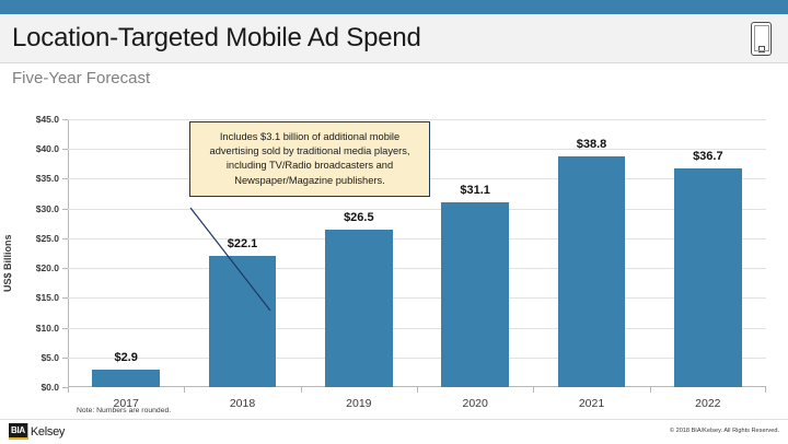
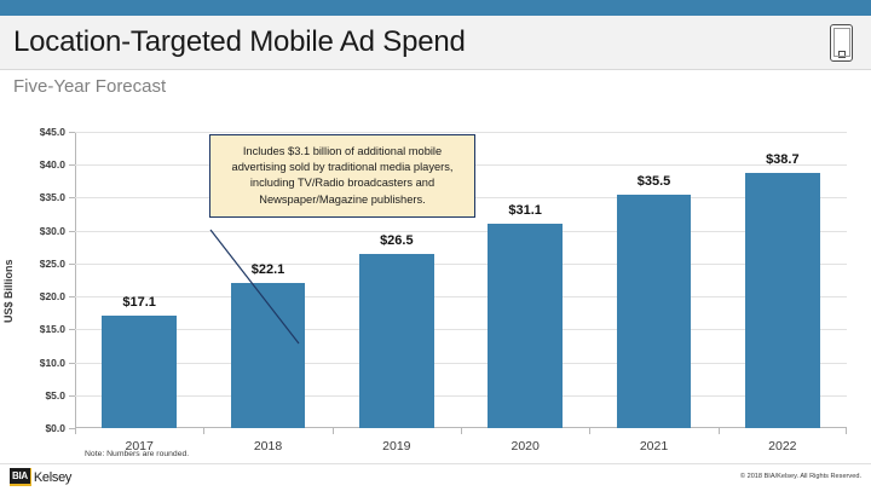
2017: $2.9 -> $17.1
2021: $38.8 -> $35.5
2022: $36.7 -> $38.7
